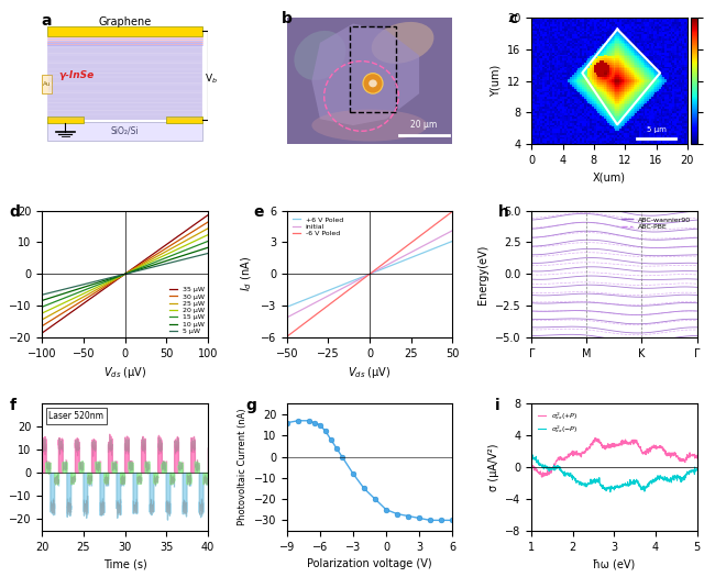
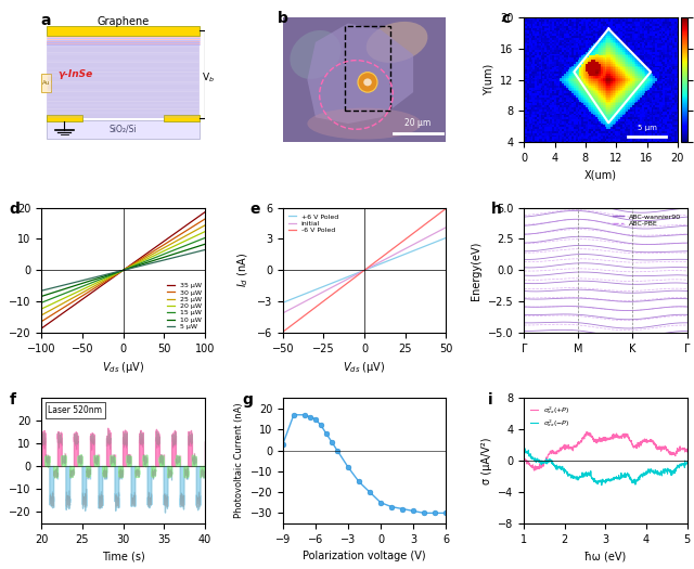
−9: 16 -> 3
